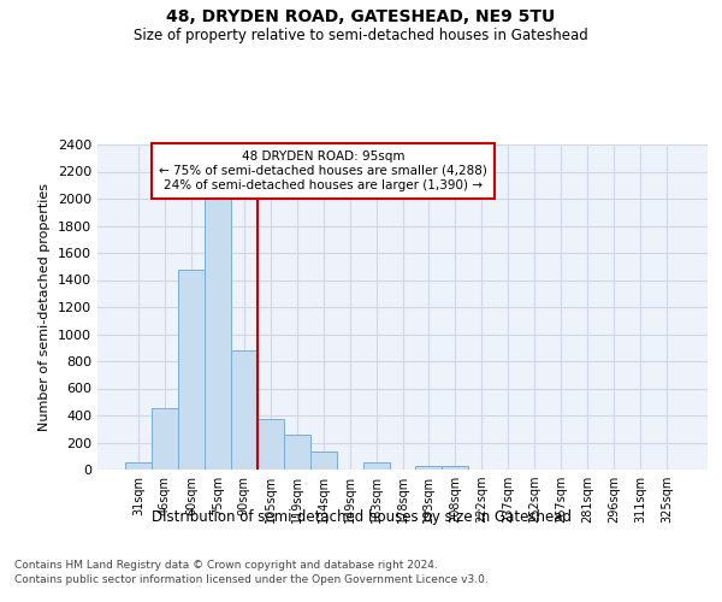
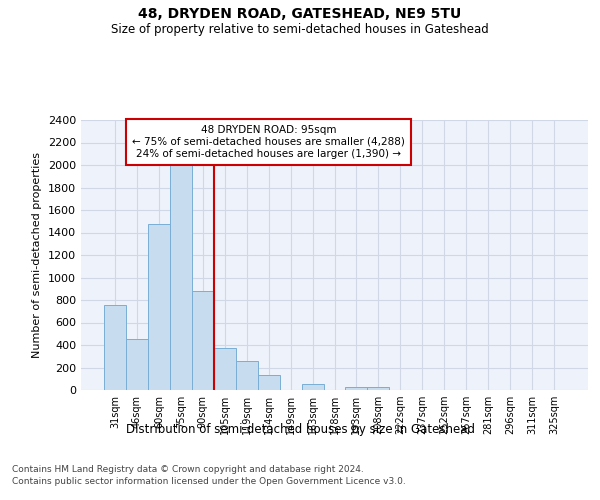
31sqm: 50 -> 760
